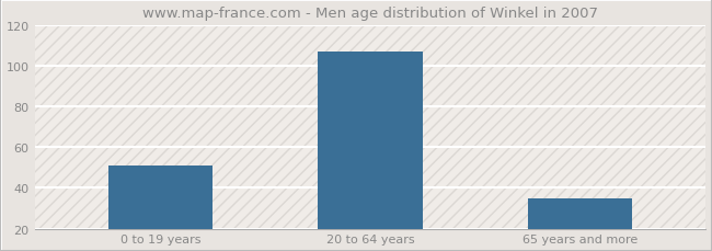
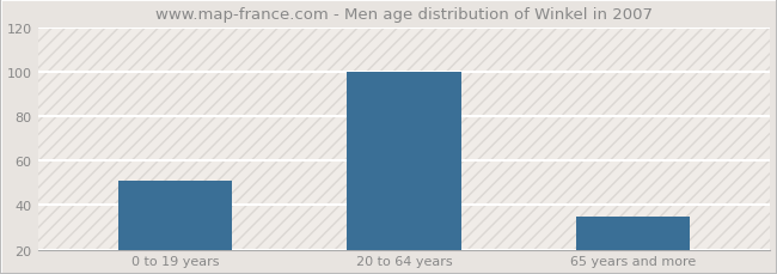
20 to 64 years: 107 -> 100
